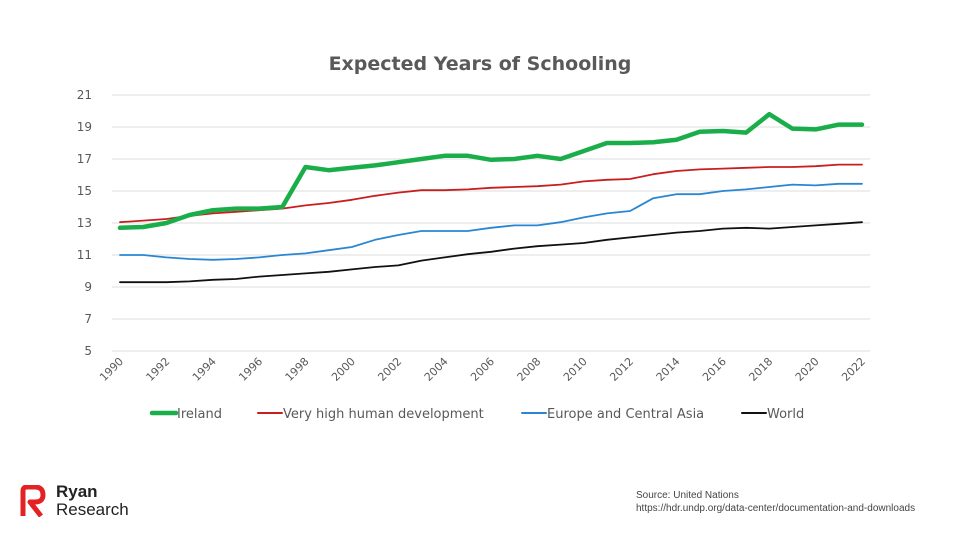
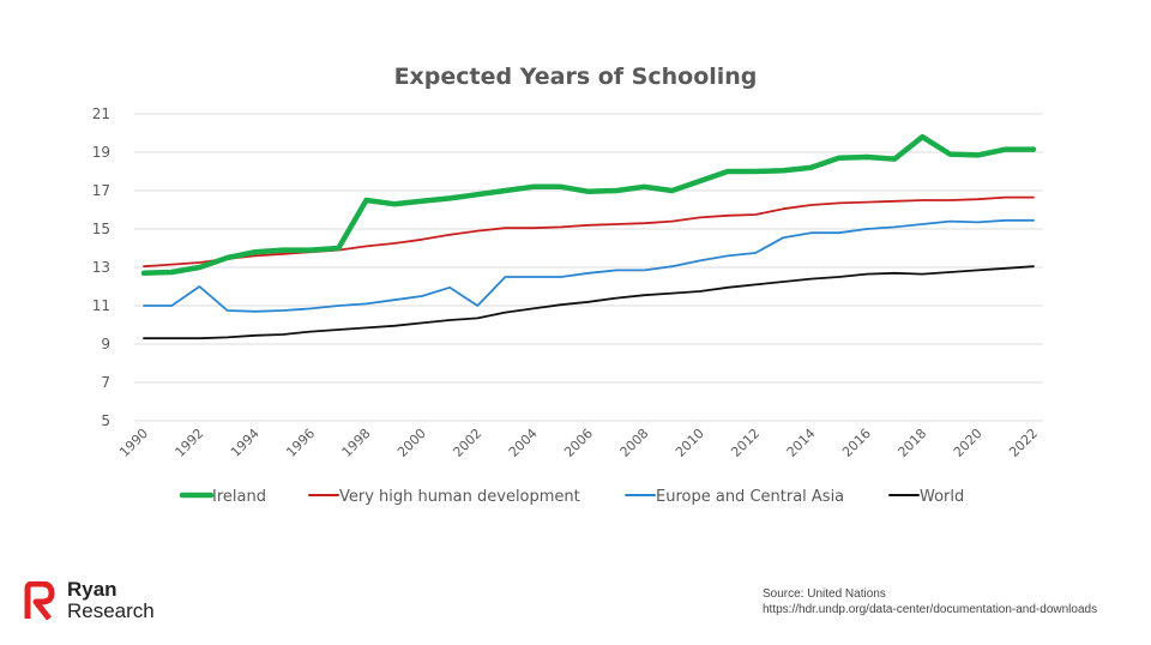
Europe and Central Asia/1992: 10.8 -> 12.0
Europe and Central Asia/2002: 12.2 -> 11.0
